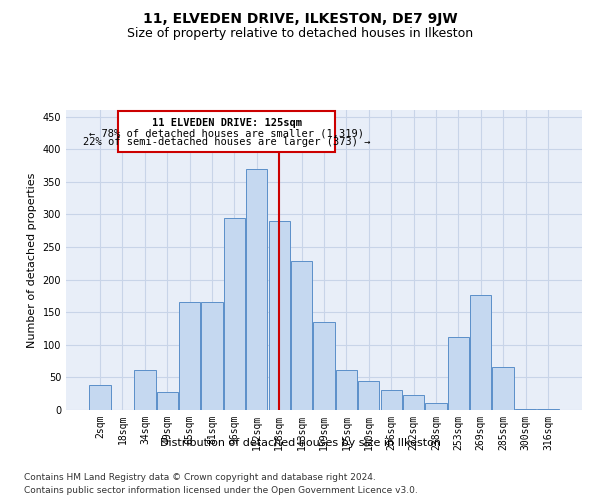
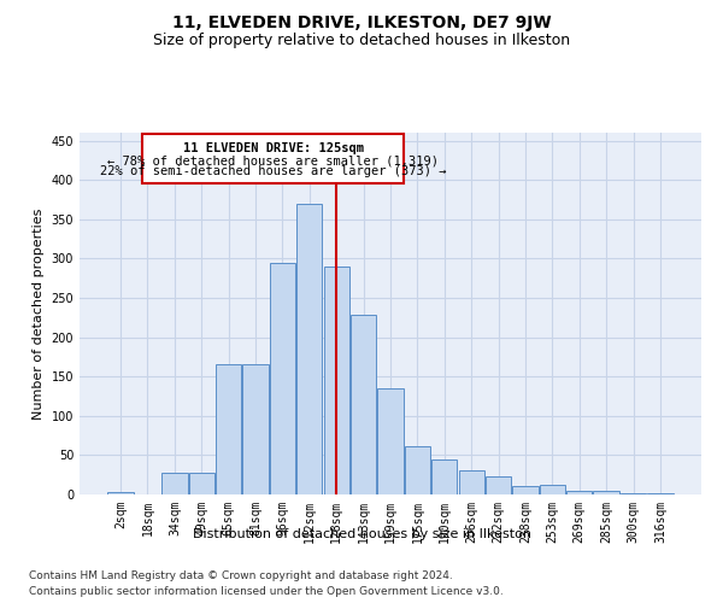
2sqm: 38 -> 3
34sqm: 62 -> 28
253sqm: 112 -> 13
269sqm: 176 -> 5
285sqm: 66 -> 4
